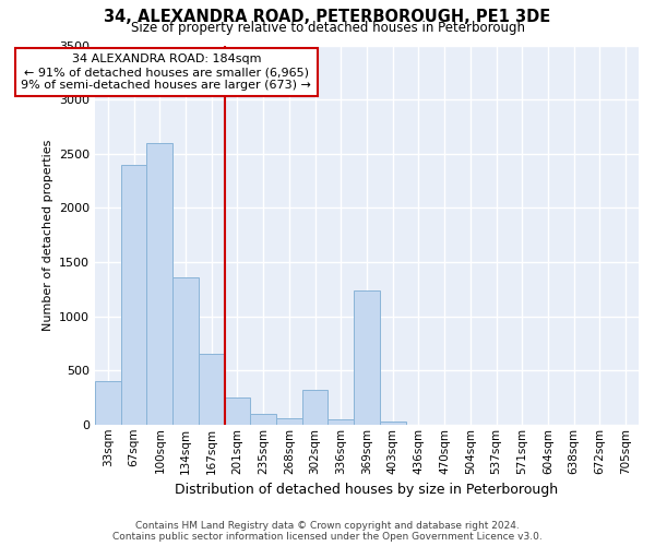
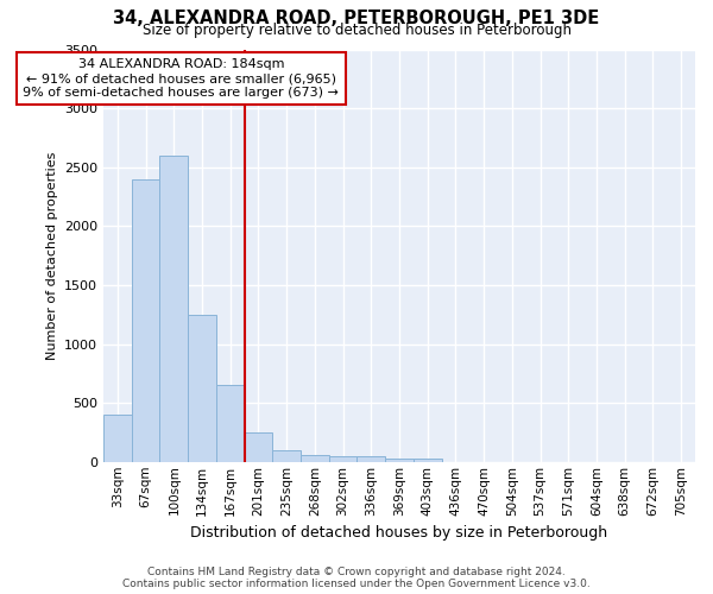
134sqm: 1360 -> 1250
302sqm: 320 -> 50
369sqm: 1240 -> 30
